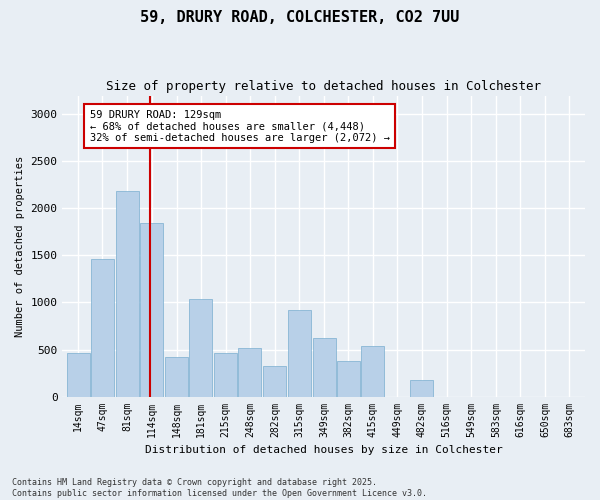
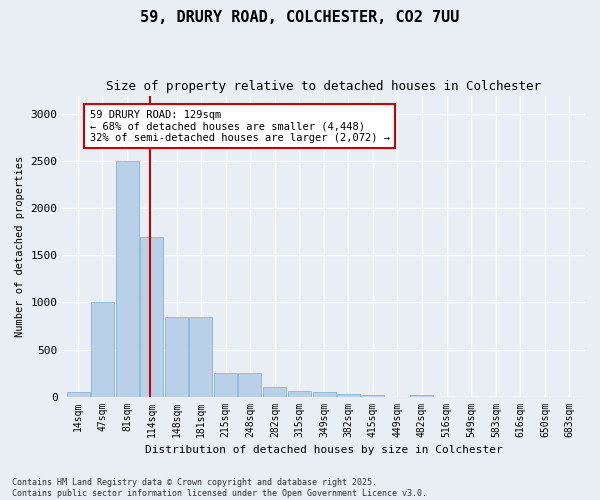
14sqm: 460 -> 50
47sqm: 1460 -> 1000
81sqm: 2180 -> 2500
114sqm: 1840 -> 1700
148sqm: 420 -> 850
181sqm: 1040 -> 850
215sqm: 460 -> 250
248sqm: 520 -> 250
282sqm: 320 -> 100
315sqm: 920 -> 60
349sqm: 620 -> 50
382sqm: 380 -> 30
415sqm: 540 -> 20
482sqm: 180 -> 20
